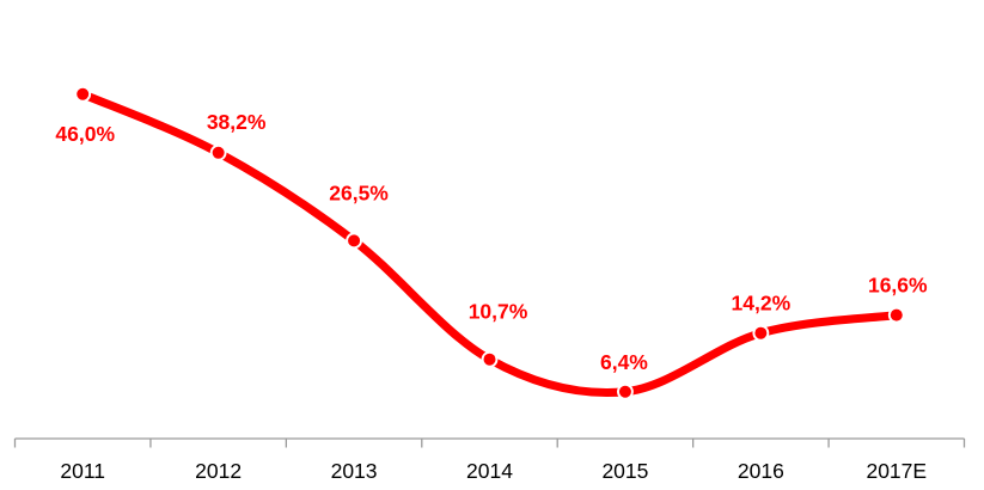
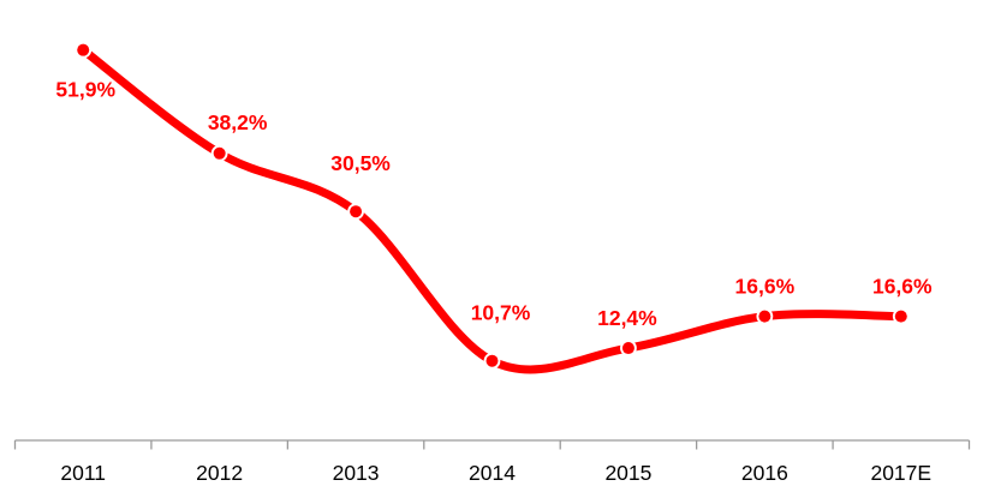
2011: 46,0% -> 51,9%
2013: 26,5% -> 30,5%
2015: 6,4% -> 12,4%
2016: 14,2% -> 16,6%
